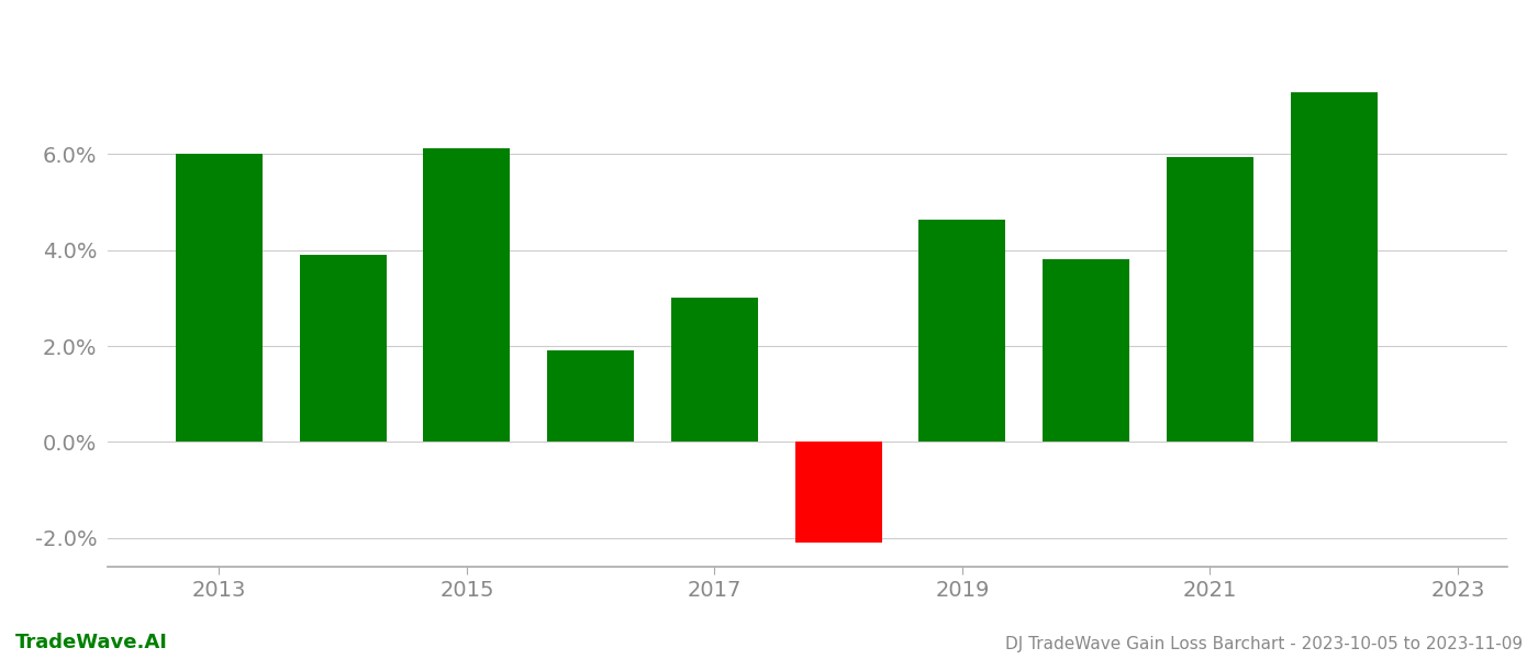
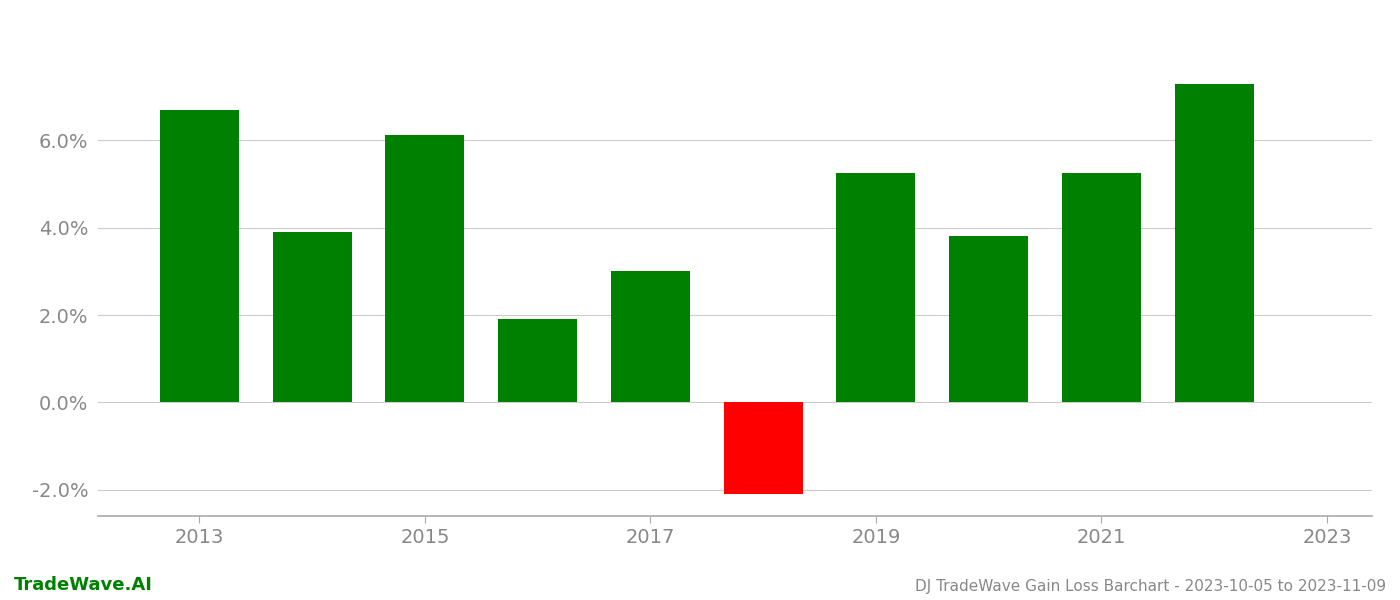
2013: 6.01% -> 6.70%
2019: 4.63% -> 5.25%
2021: 5.93% -> 5.25%
